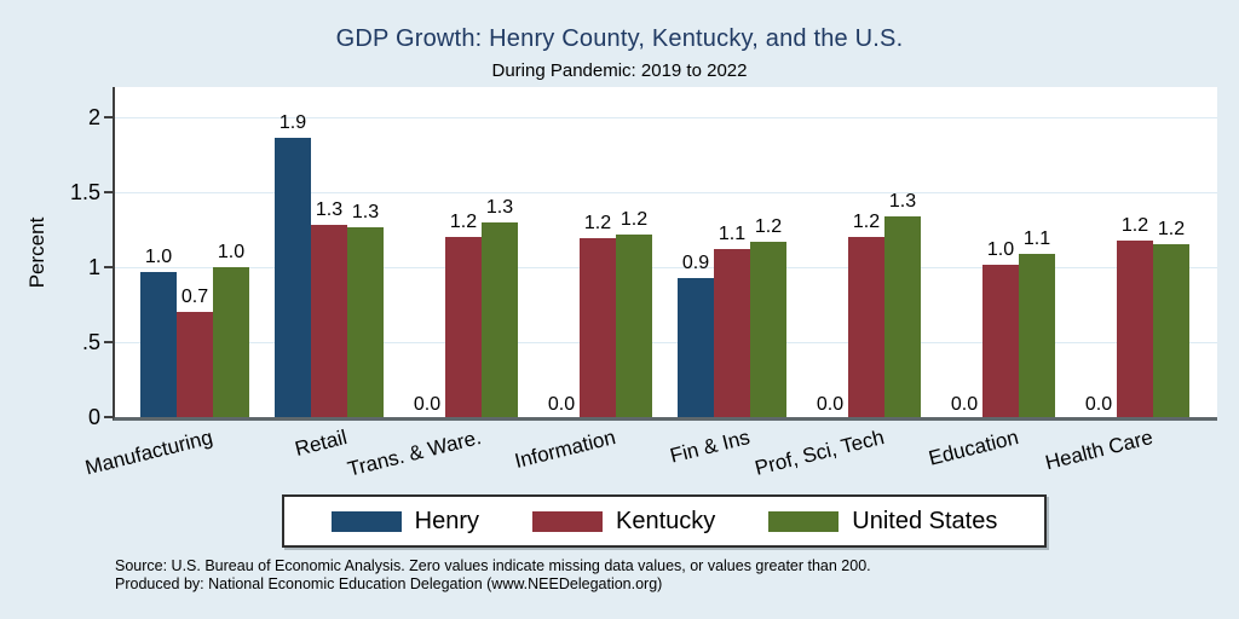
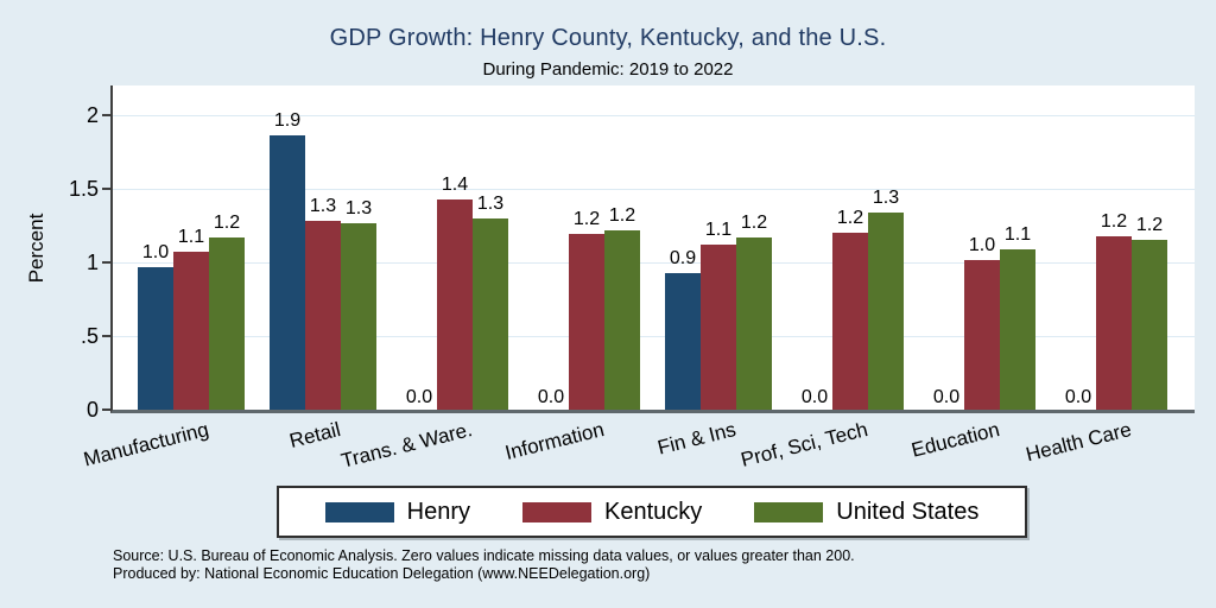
Kentucky/Manufacturing: 0.7 -> 1.1
United States/Manufacturing: 1.0 -> 1.2
Kentucky/Trans. & Ware.: 1.2 -> 1.4
